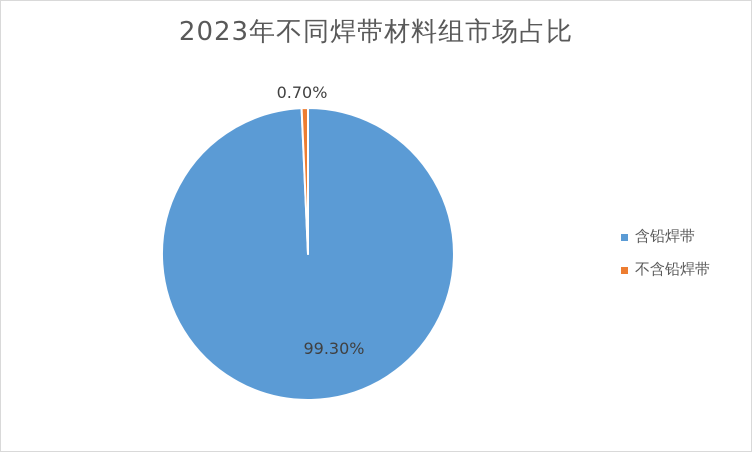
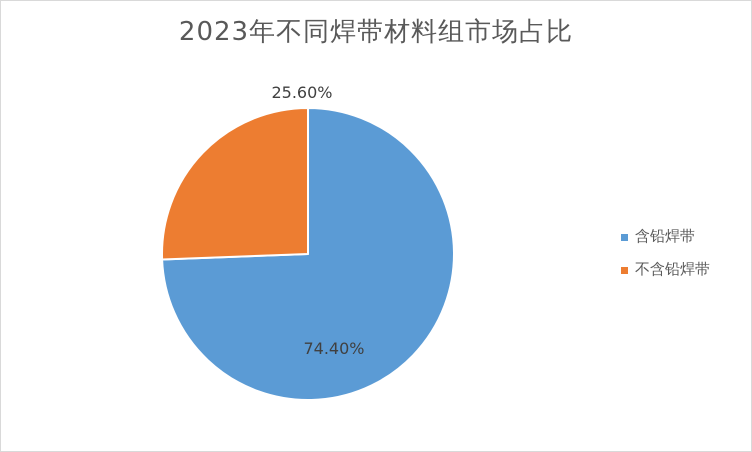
含铅焊带: 99.30% -> 74.40%
不含铅焊带: 0.70% -> 25.60%
